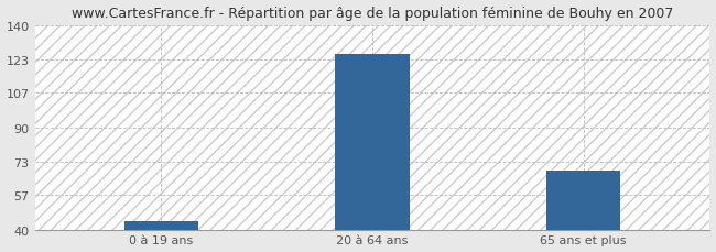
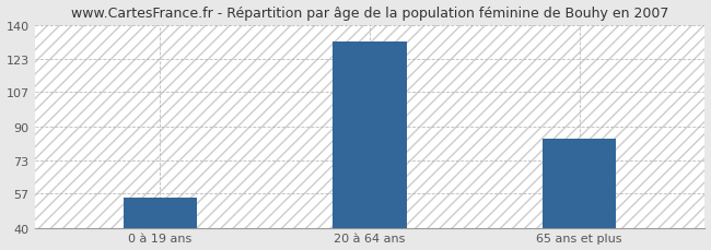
0 à 19 ans: 44 -> 55
20 à 64 ans: 126 -> 132
65 ans et plus: 69 -> 84
